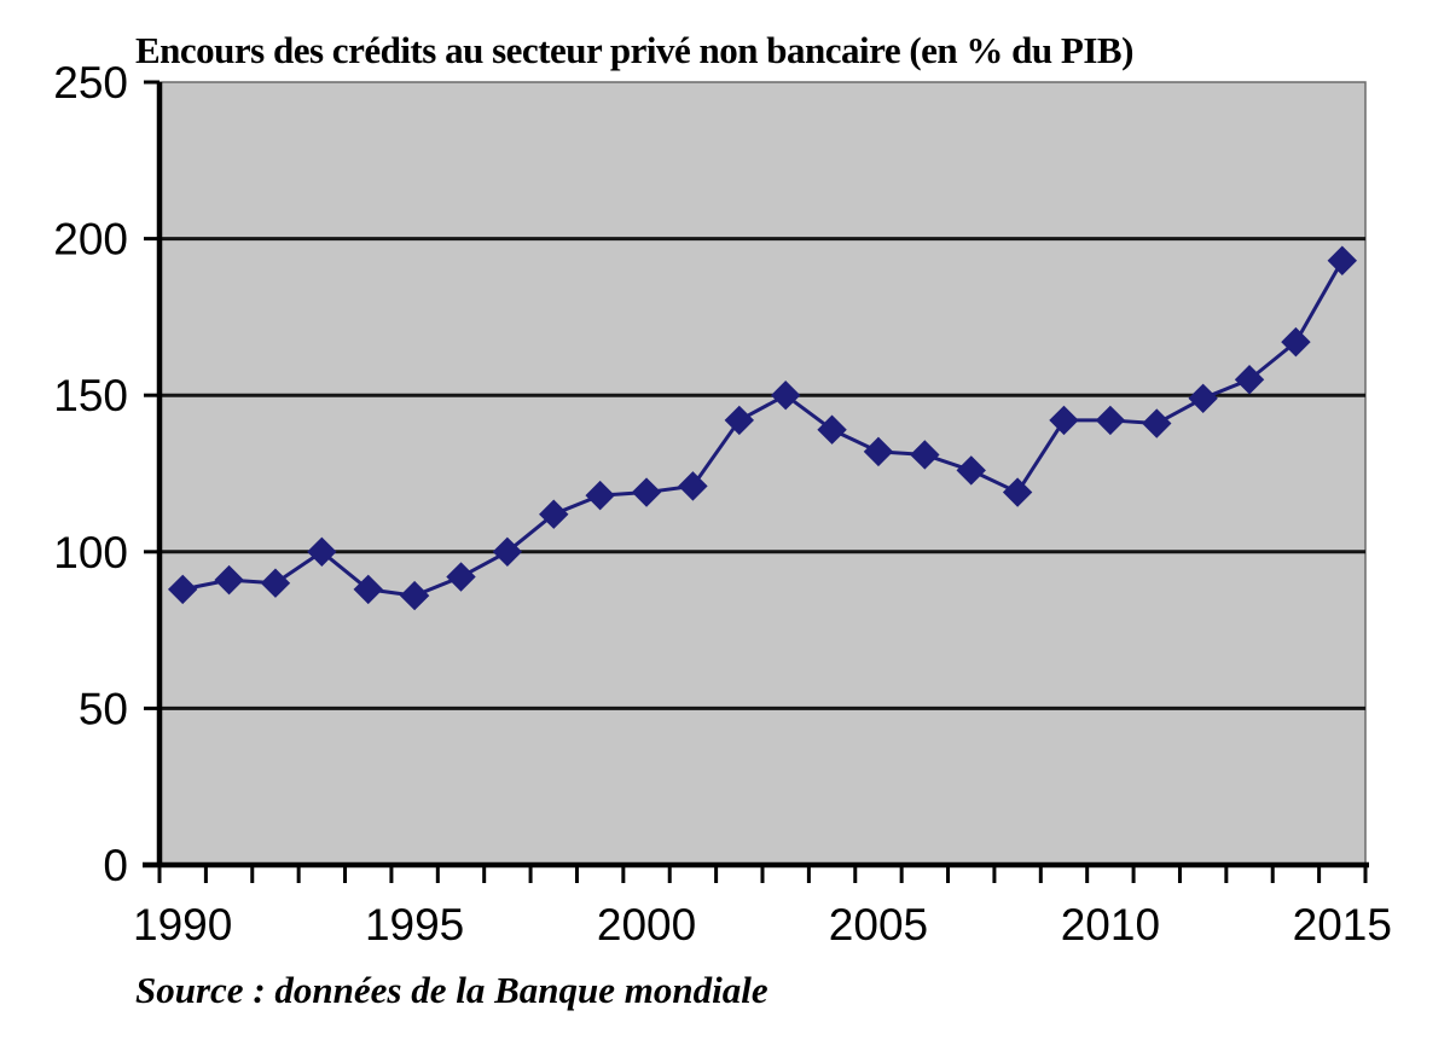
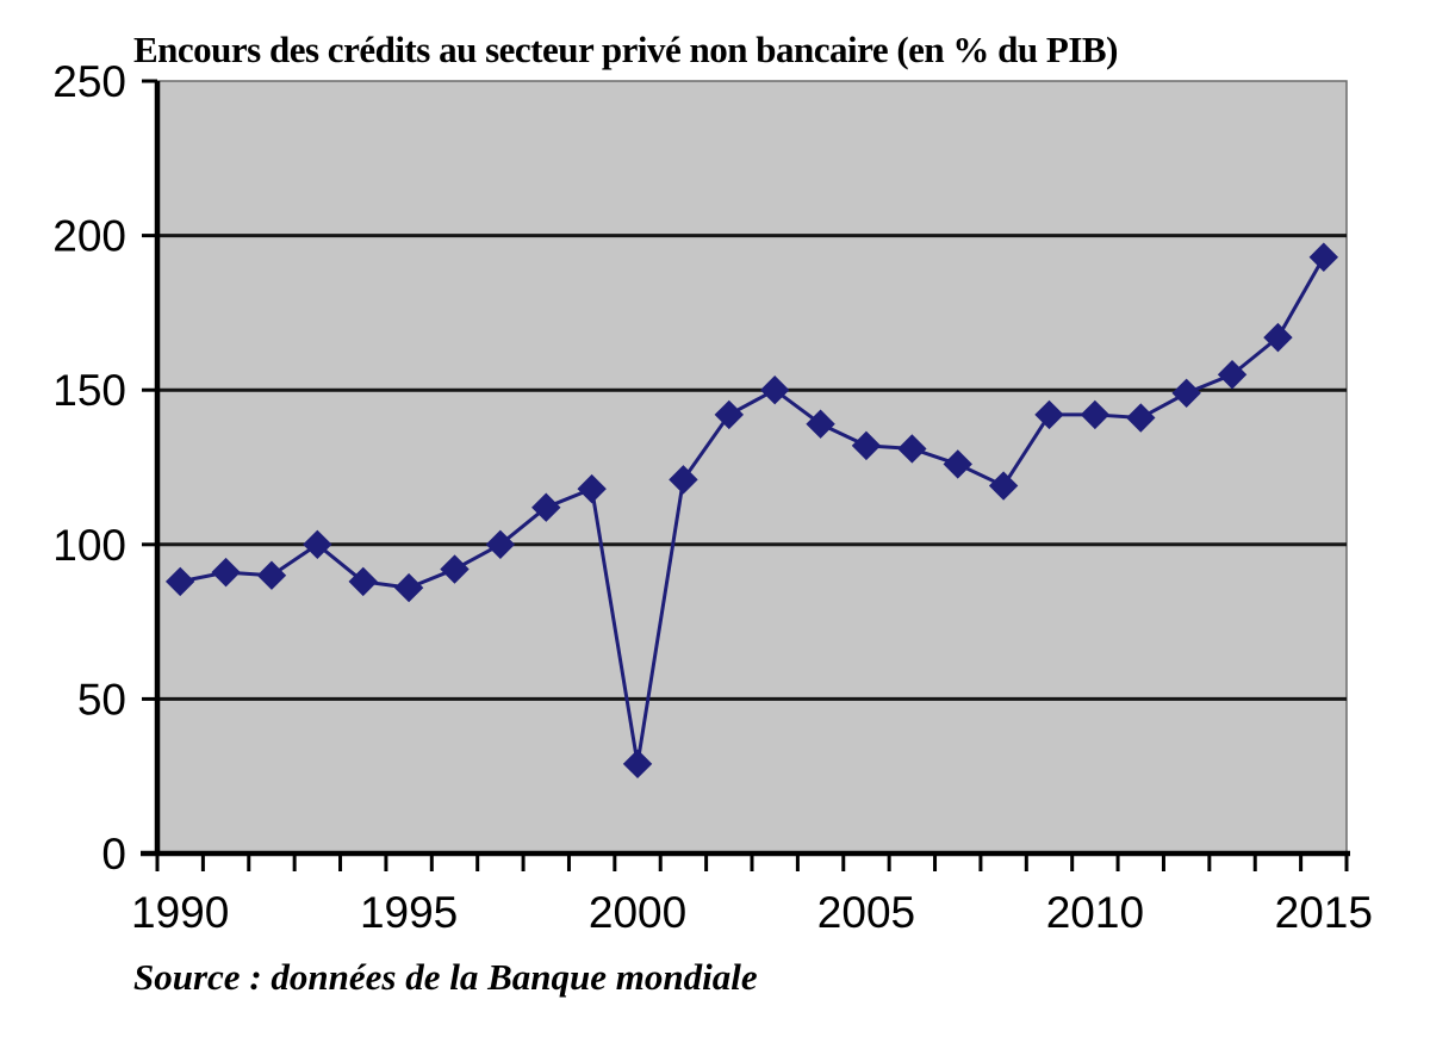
2000: 119 -> 29
